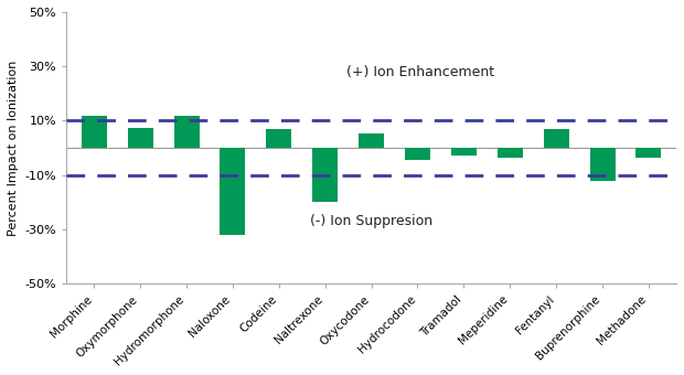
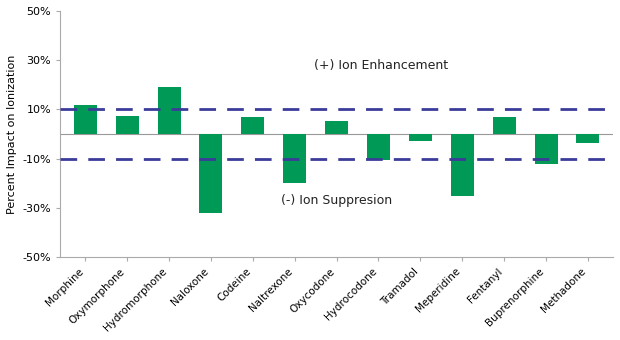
Hydromorphone: 12.0% -> 19.0%
Hydrocodone: -4.5% -> -10.5%
Meperidine: -3.5% -> -25.0%
